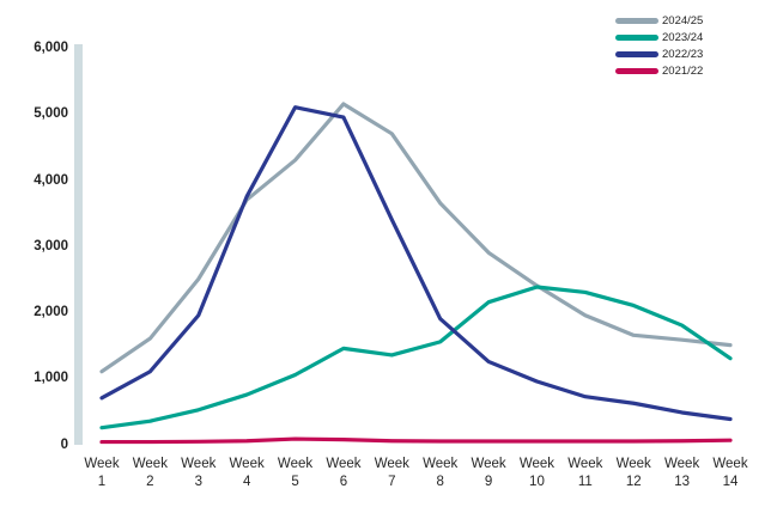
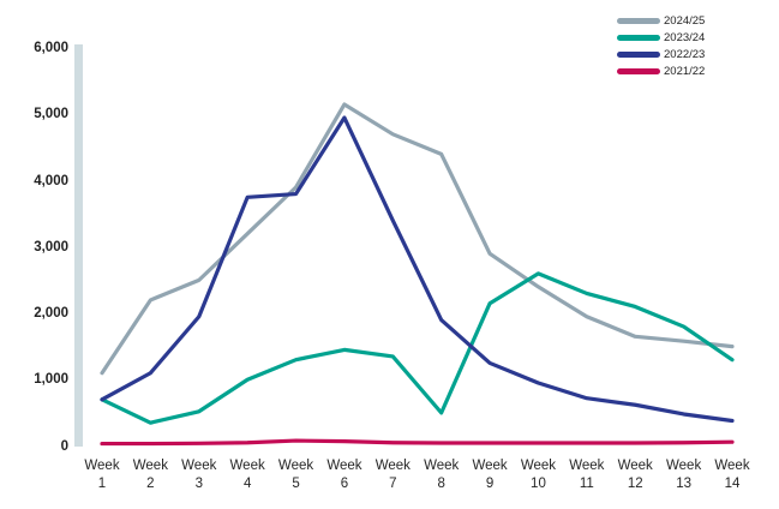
2023/24/Week 1: 200 -> 700
2024/25/Week 2: 1600 -> 2200
2024/25/Week 4: 3700 -> 3200
2023/24/Week 4: 800 -> 1000
2024/25/Week 5: 4300 -> 3900
2023/24/Week 5: 1000 -> 1300
2022/23/Week 5: 5100 -> 3800
2024/25/Week 8: 3600 -> 4400
2023/24/Week 8: 1600 -> 500
2023/24/Week 10: 2400 -> 2600
